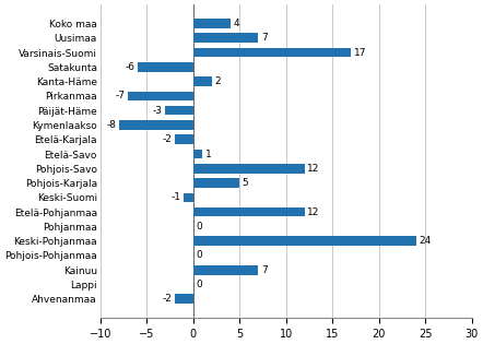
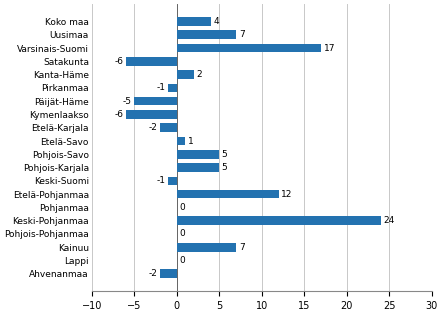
Pirkanmaa: -7 -> -1
Päijät-Häme: -3 -> -5
Kymenlaakso: -8 -> -6
Pohjois-Savo: 12 -> 5
